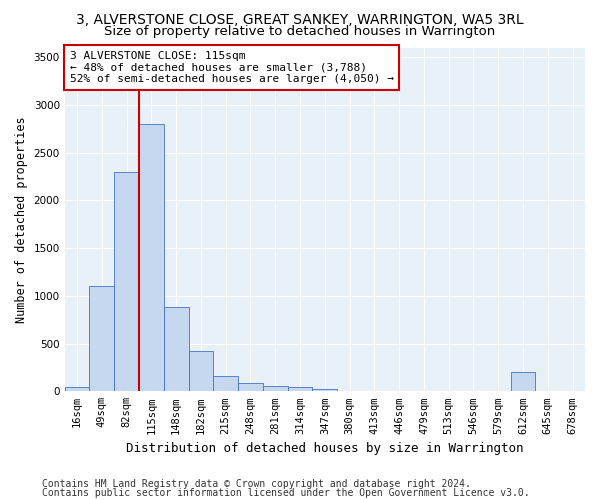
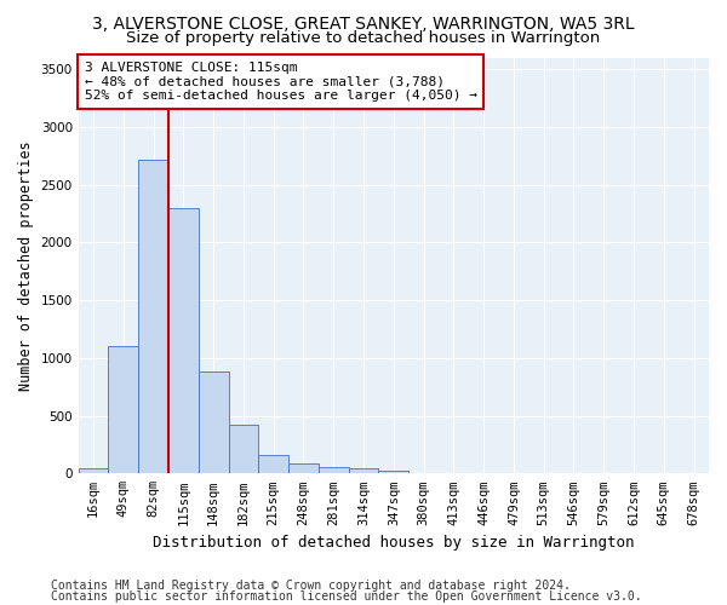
82sqm: 2300 -> 2720
115sqm: 2800 -> 2300
612sqm: 200 -> 0
